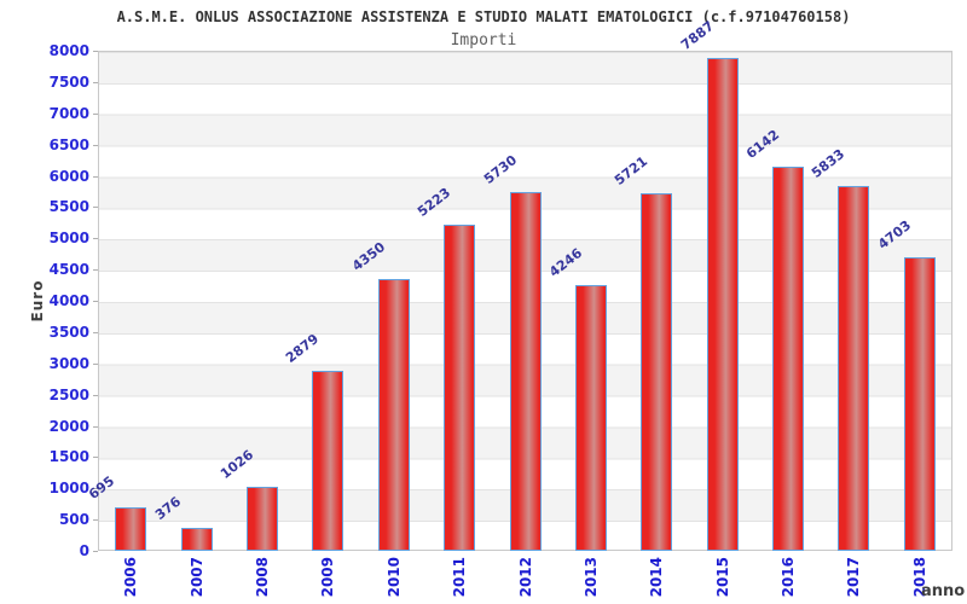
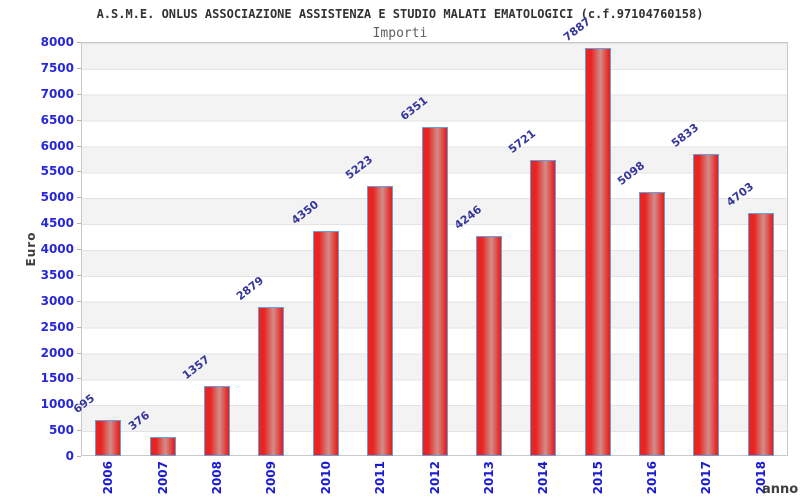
2008: 1026 -> 1357
2012: 5730 -> 6351
2016: 6142 -> 5098
